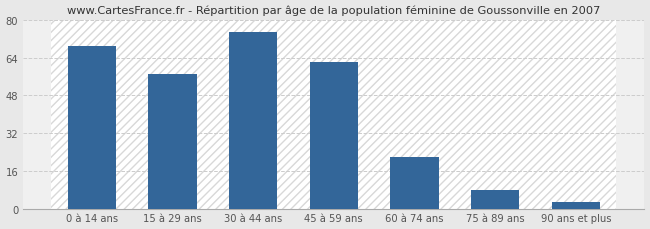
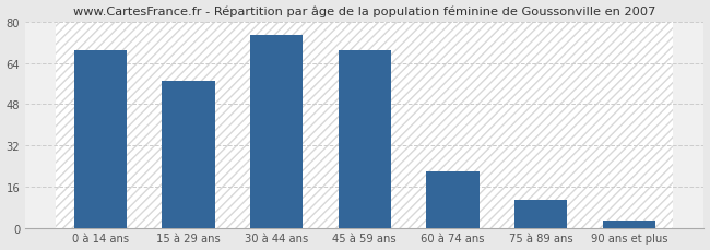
45 à 59 ans: 62 -> 69
75 à 89 ans: 8 -> 11
